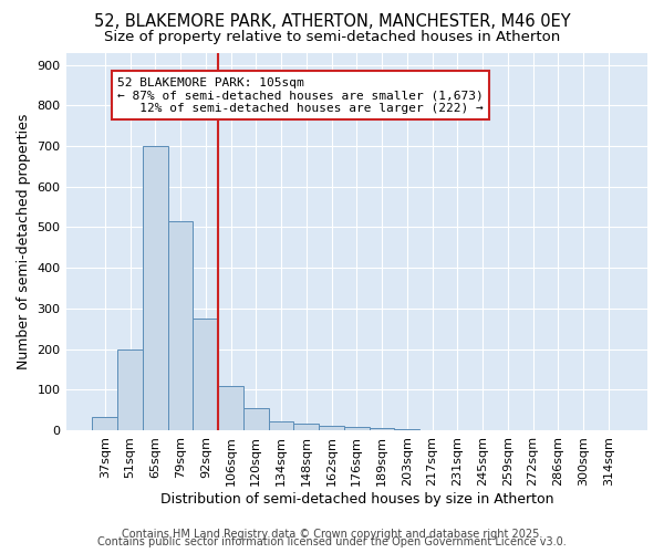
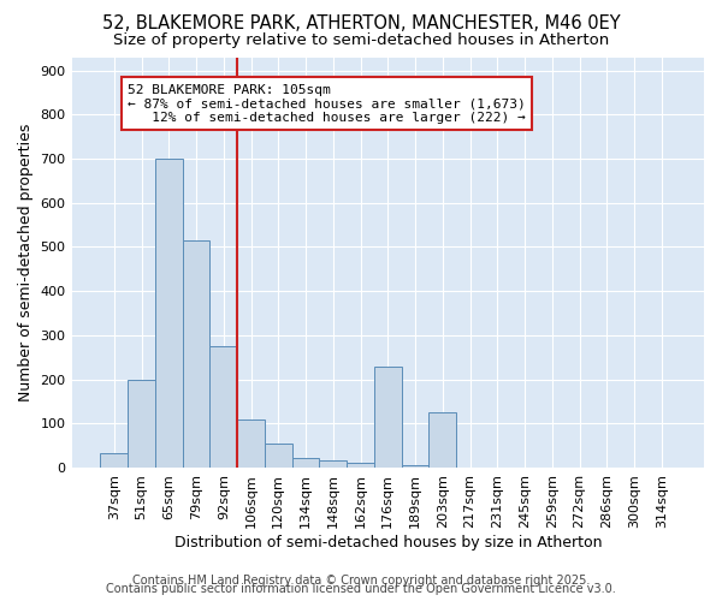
176sqm: 8 -> 230
203sqm: 3 -> 125
